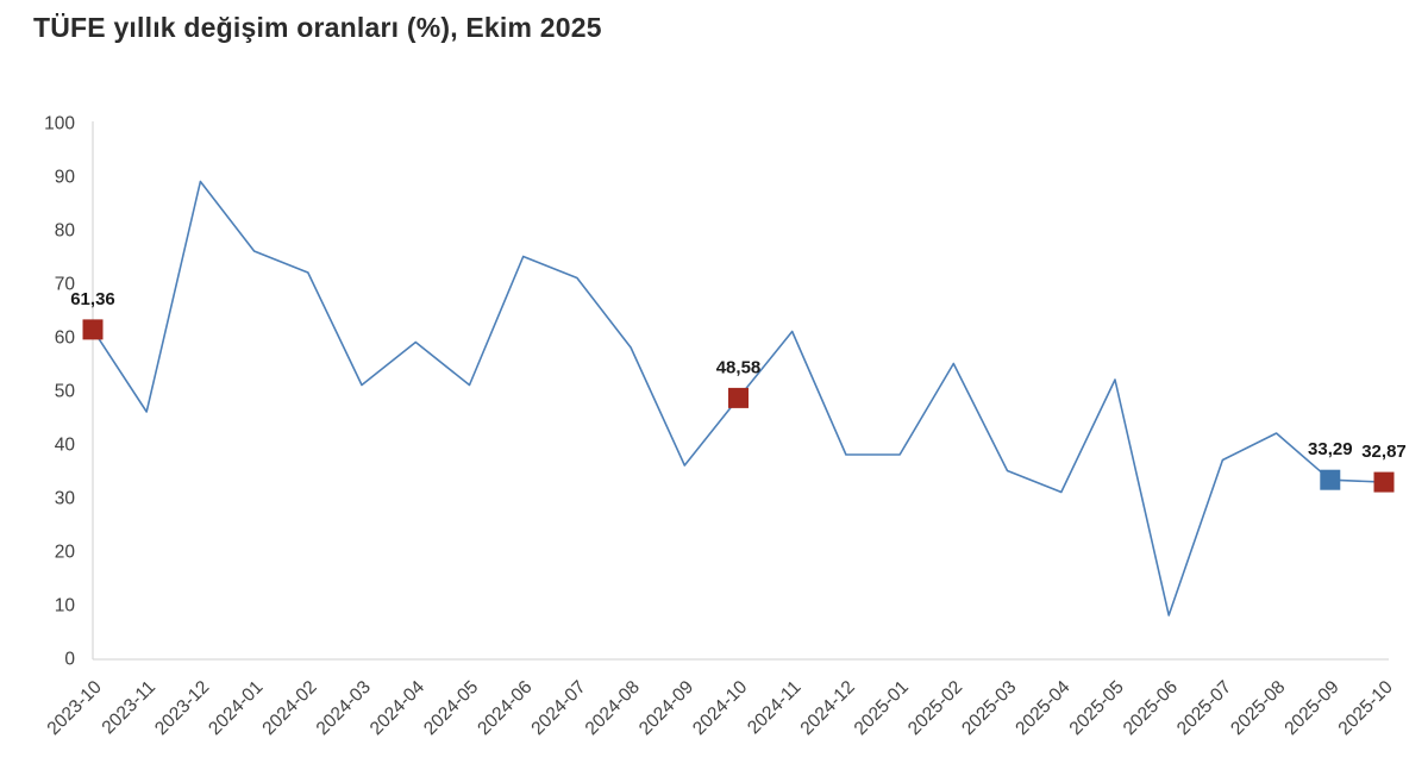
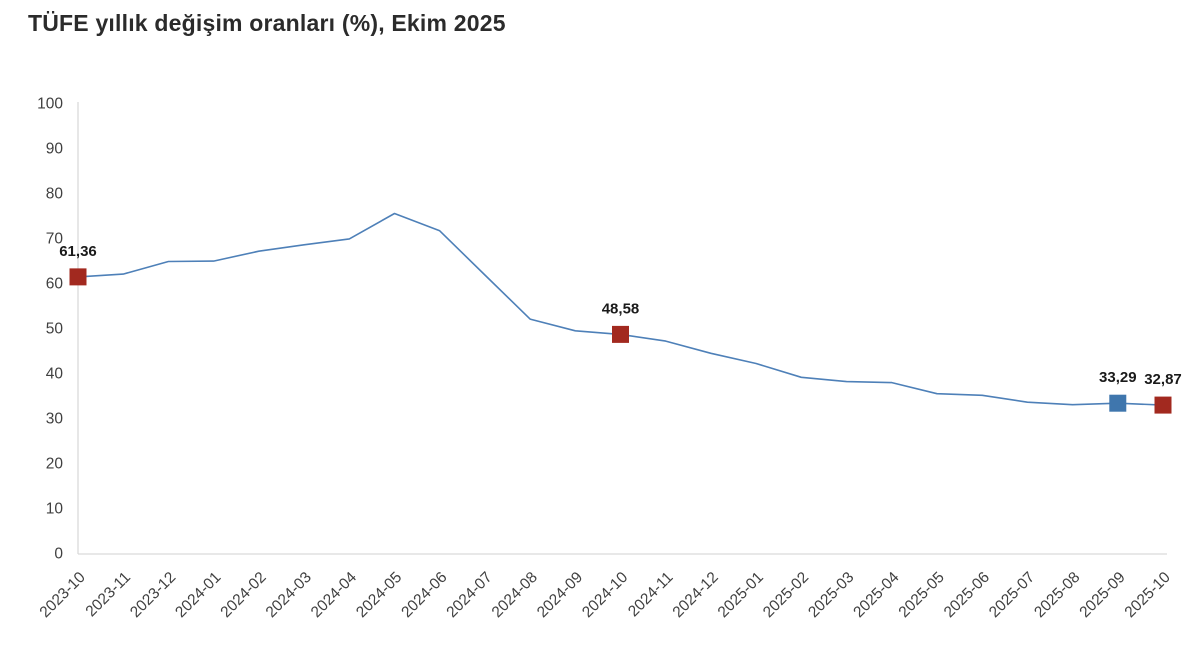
2023-11: 46 -> 62
2023-12: 89 -> 65
2024-01: 76 -> 65
2024-02: 72 -> 67
2024-03: 51 -> 68
2024-04: 59 -> 70
2024-05: 51 -> 75
2024-06: 75 -> 72
2024-07: 71 -> 62
2024-08: 58 -> 52
2024-09: 36 -> 49
2024-11: 61 -> 47
2024-12: 38 -> 44
2025-01: 38 -> 42
2025-02: 55 -> 39
2025-03: 35 -> 38
2025-04: 31 -> 38
2025-05: 52 -> 35
2025-06: 8 -> 35
2025-07: 37 -> 34
2025-08: 42 -> 33
